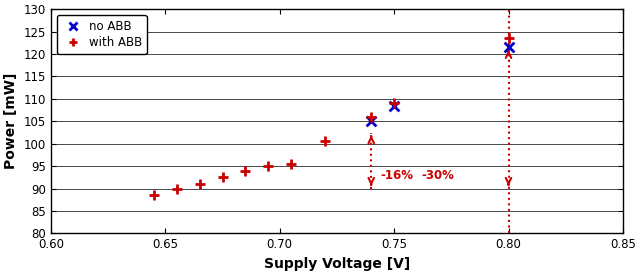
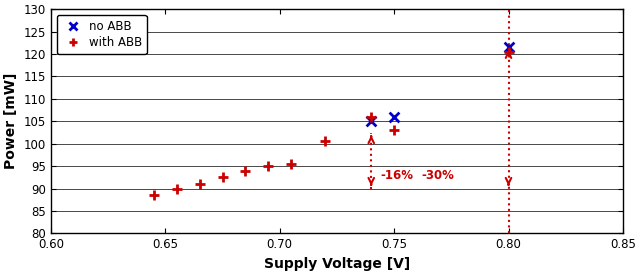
no ABB/0.75: 108.5 -> 106.0
with ABB/0.75: 109.0 -> 103.0
with ABB/0.80: 123.5 -> 120.5
